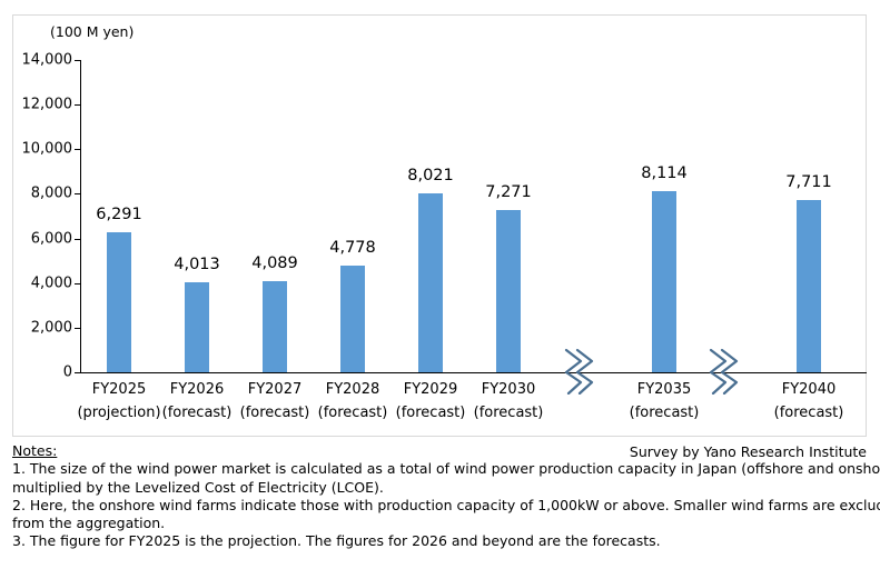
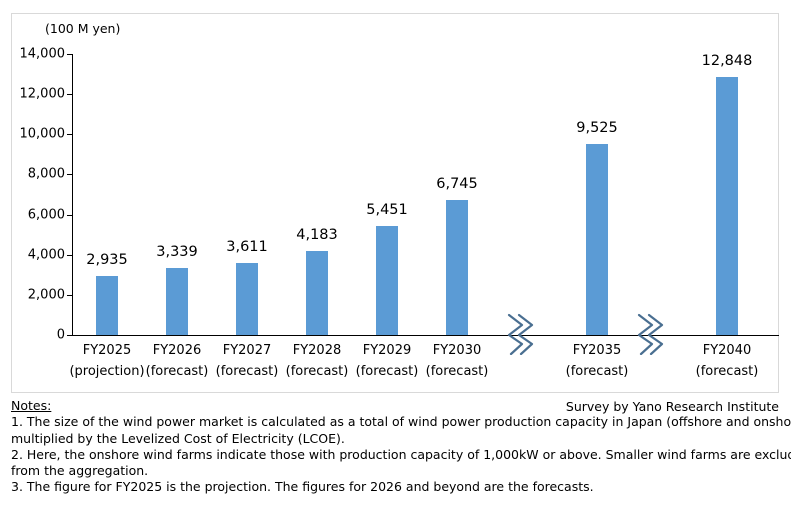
FY2025: 6,291 -> 2,935
FY2026: 4,013 -> 3,339
FY2027: 4,089 -> 3,611
FY2028: 4,778 -> 4,183
FY2029: 8,021 -> 5,451
FY2030: 7,271 -> 6,745
FY2035: 8,114 -> 9,525
FY2040: 7,711 -> 12,848
